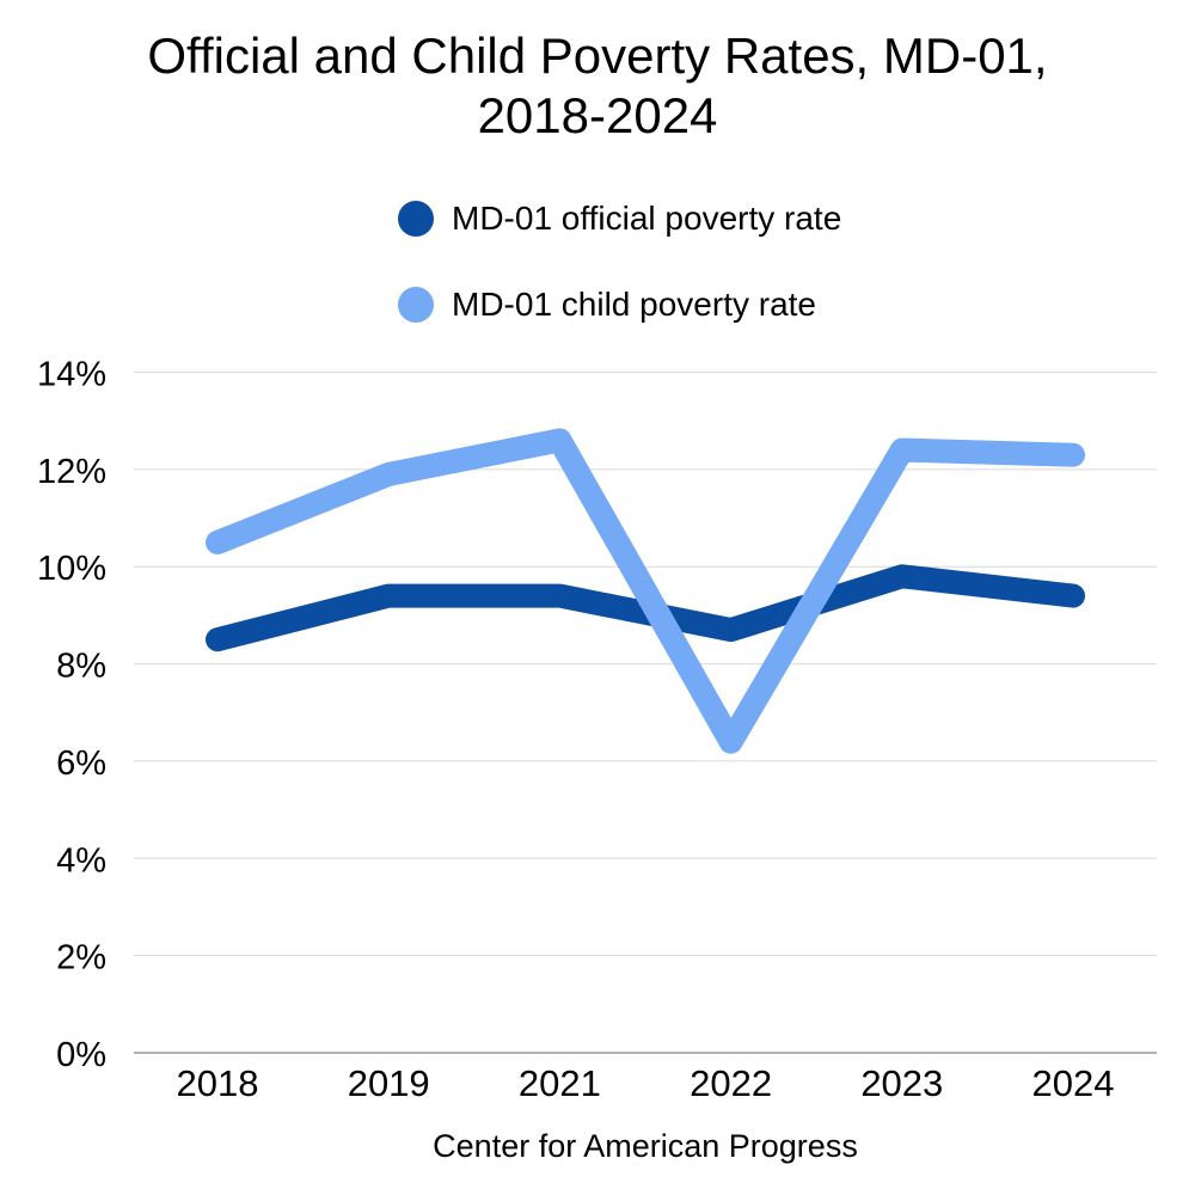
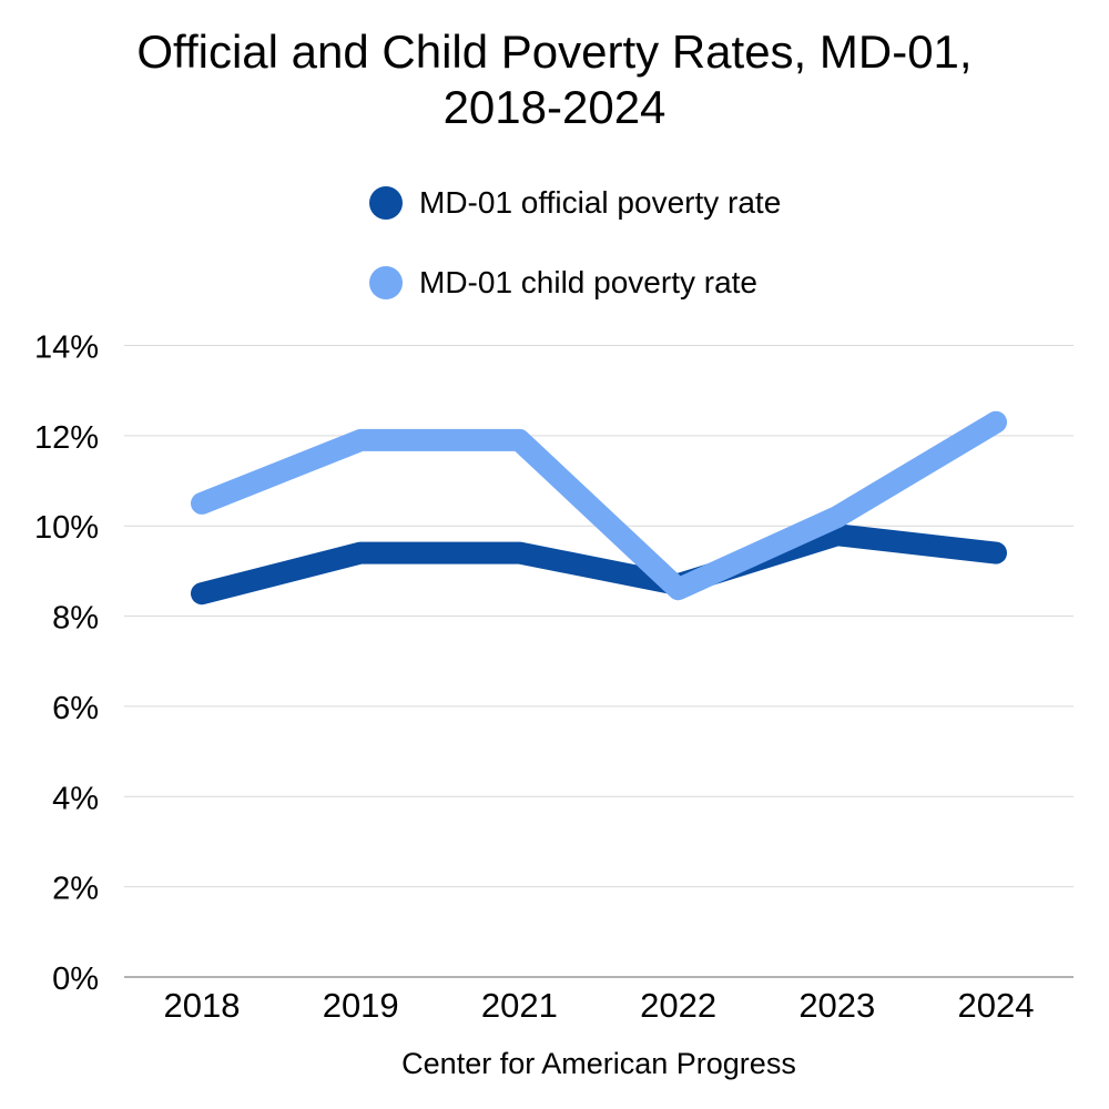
MD-01 child poverty rate/2021: 12.6% -> 11.9%
MD-01 child poverty rate/2022: 6.4% -> 8.6%
MD-01 child poverty rate/2023: 12.4% -> 10.2%
